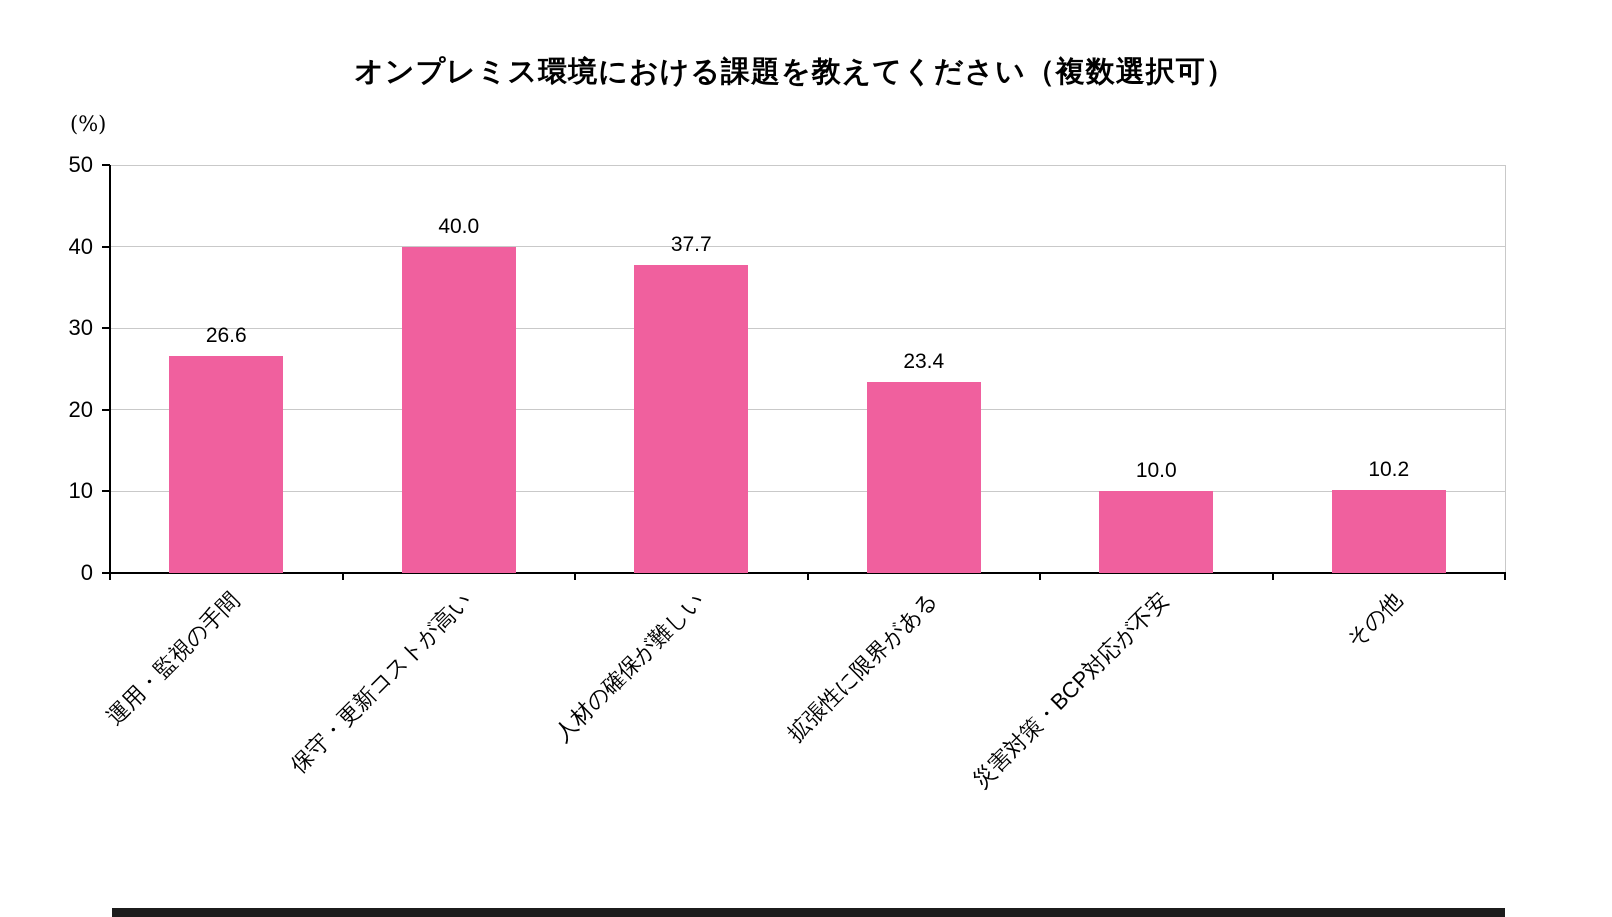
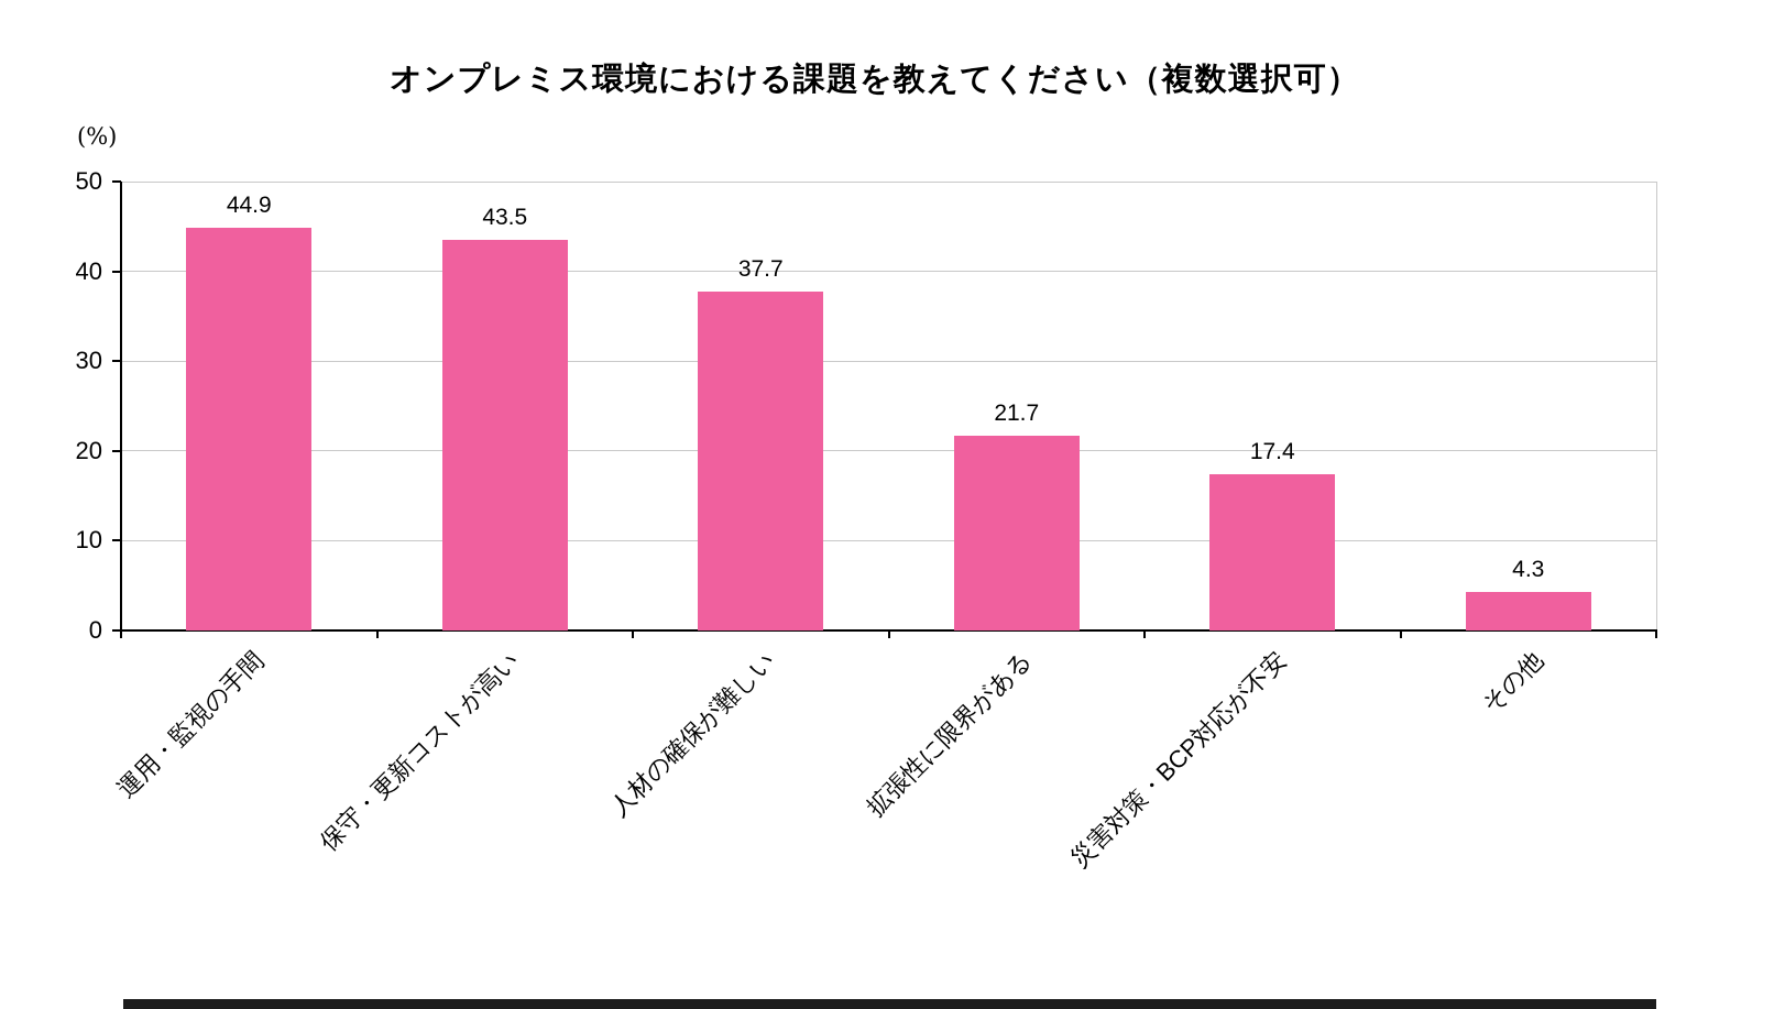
運用・監視の手間: 26.6 -> 44.9
保守・更新コストが高い: 40.0 -> 43.5
拡張性に限界がある: 23.4 -> 21.7
災害対策・BCP対応が不安: 10.0 -> 17.4
その他: 10.2 -> 4.3
